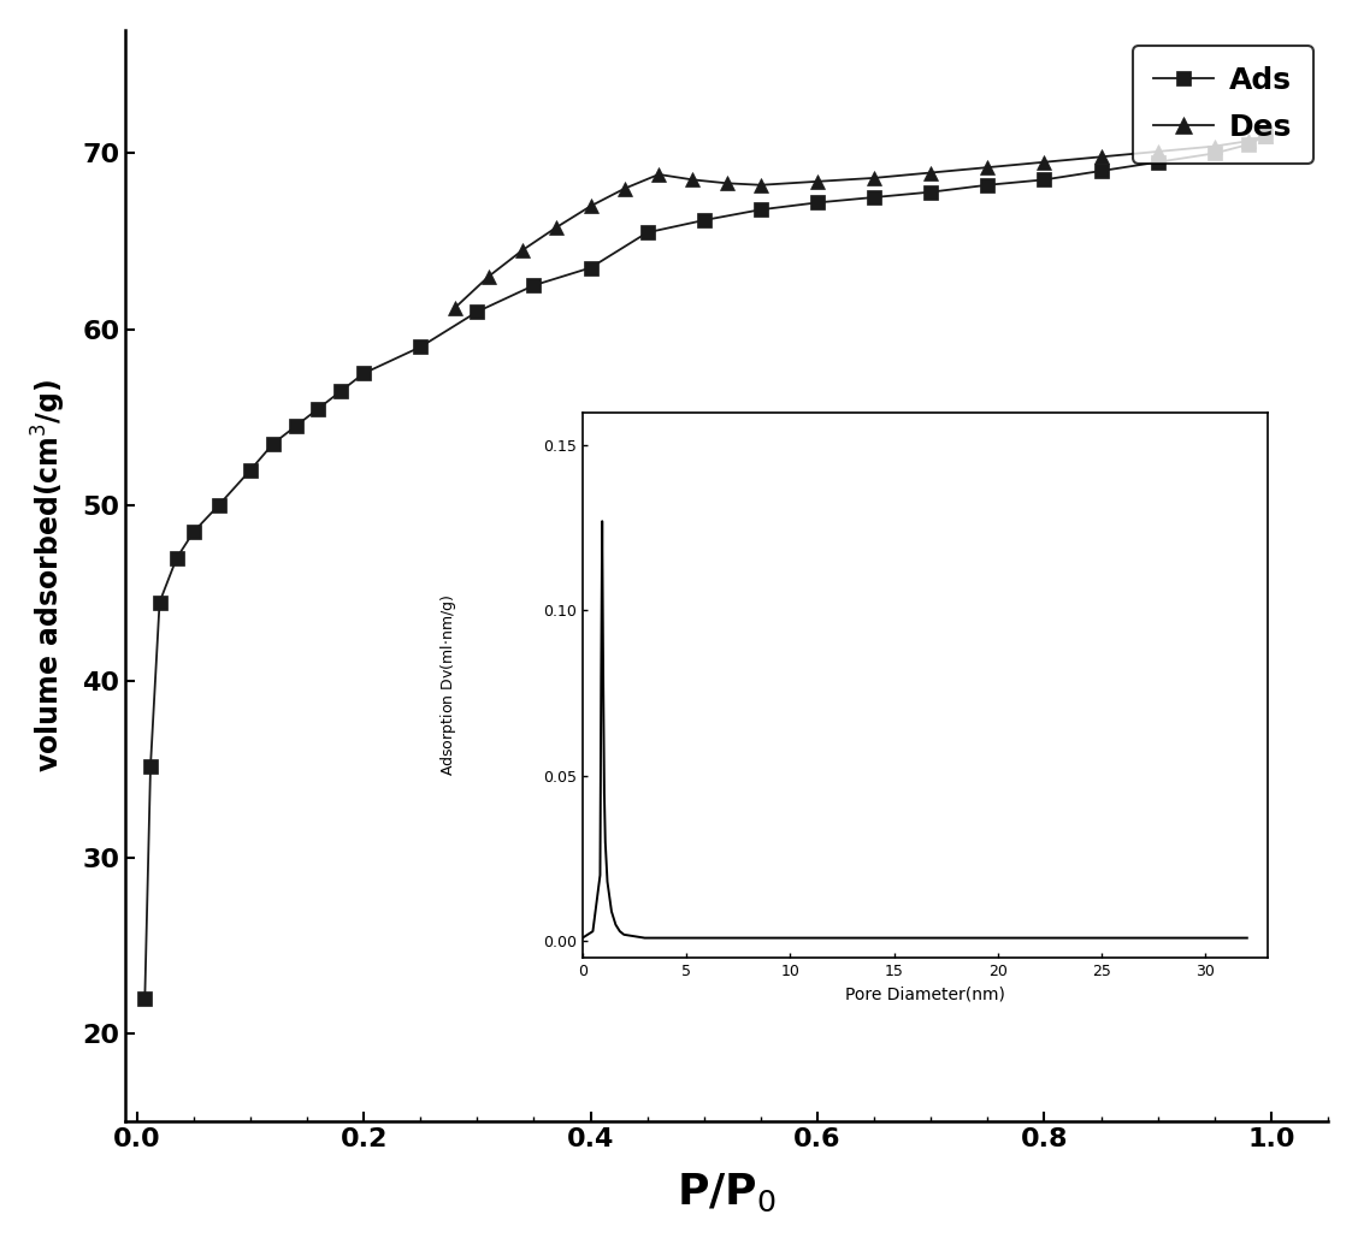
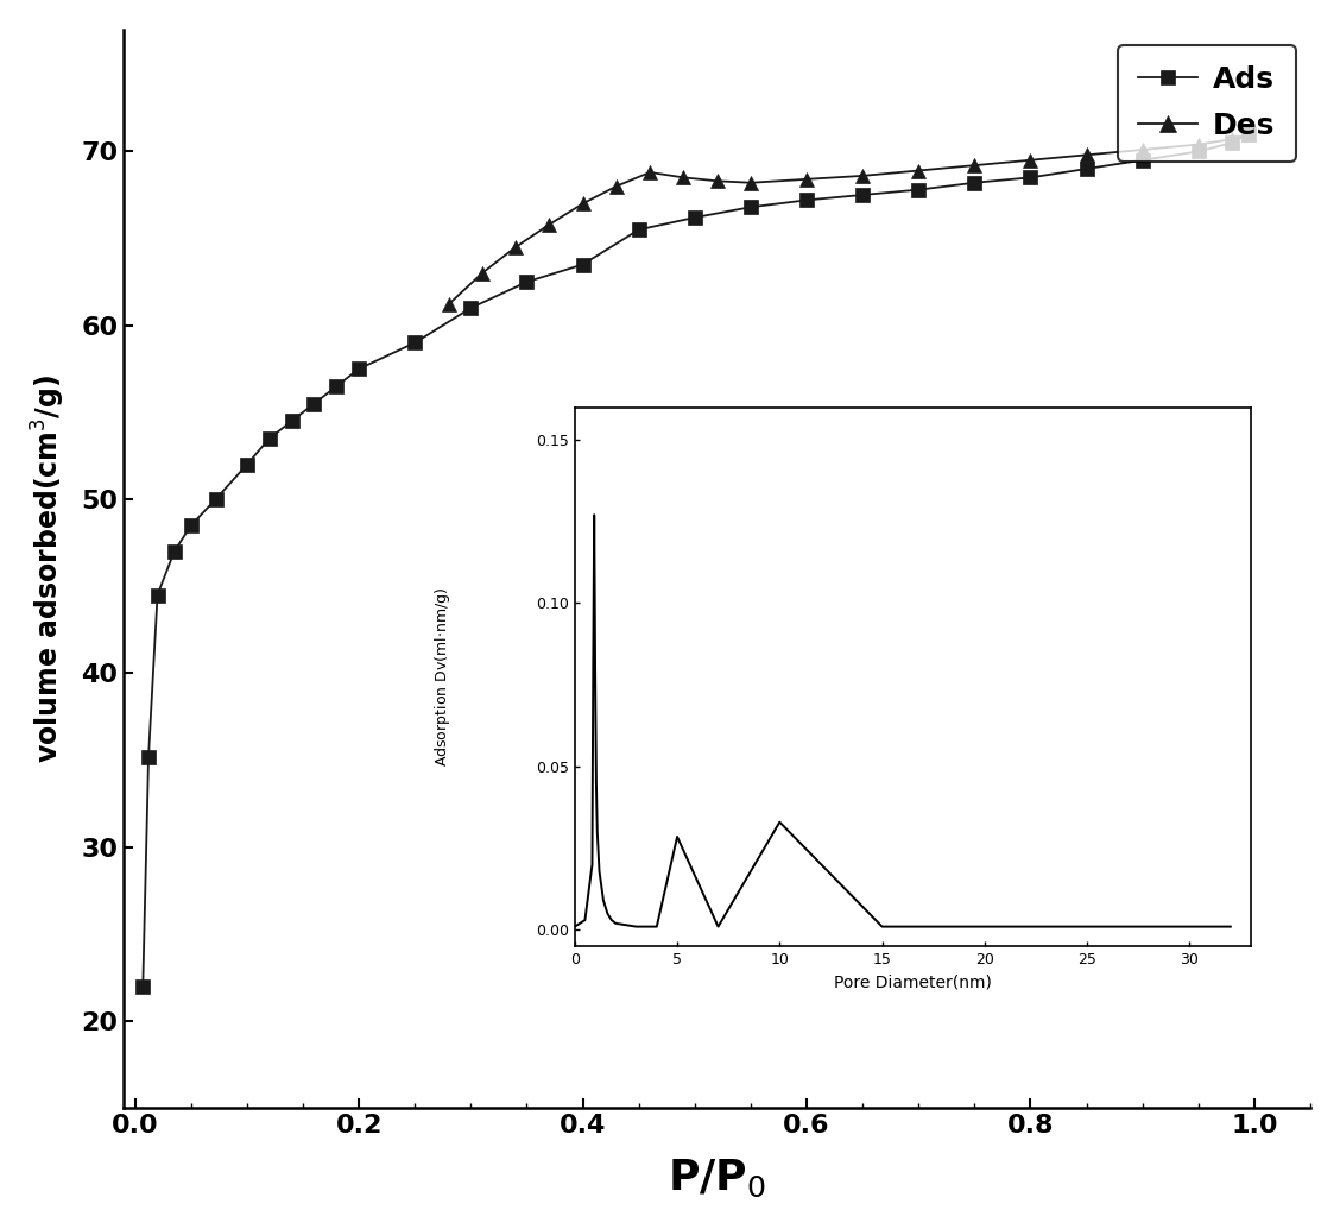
5: 0.0010 -> 0.0285
10: 0.0010 -> 0.0330
